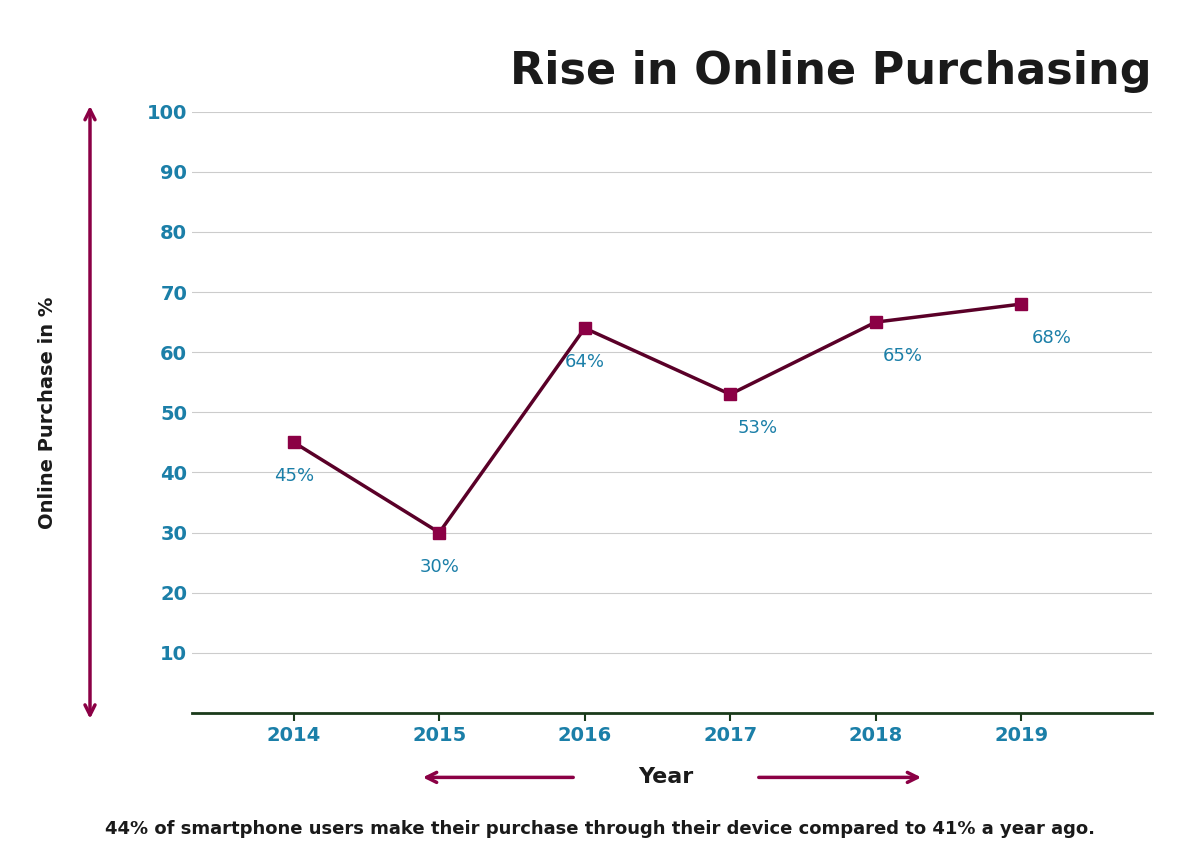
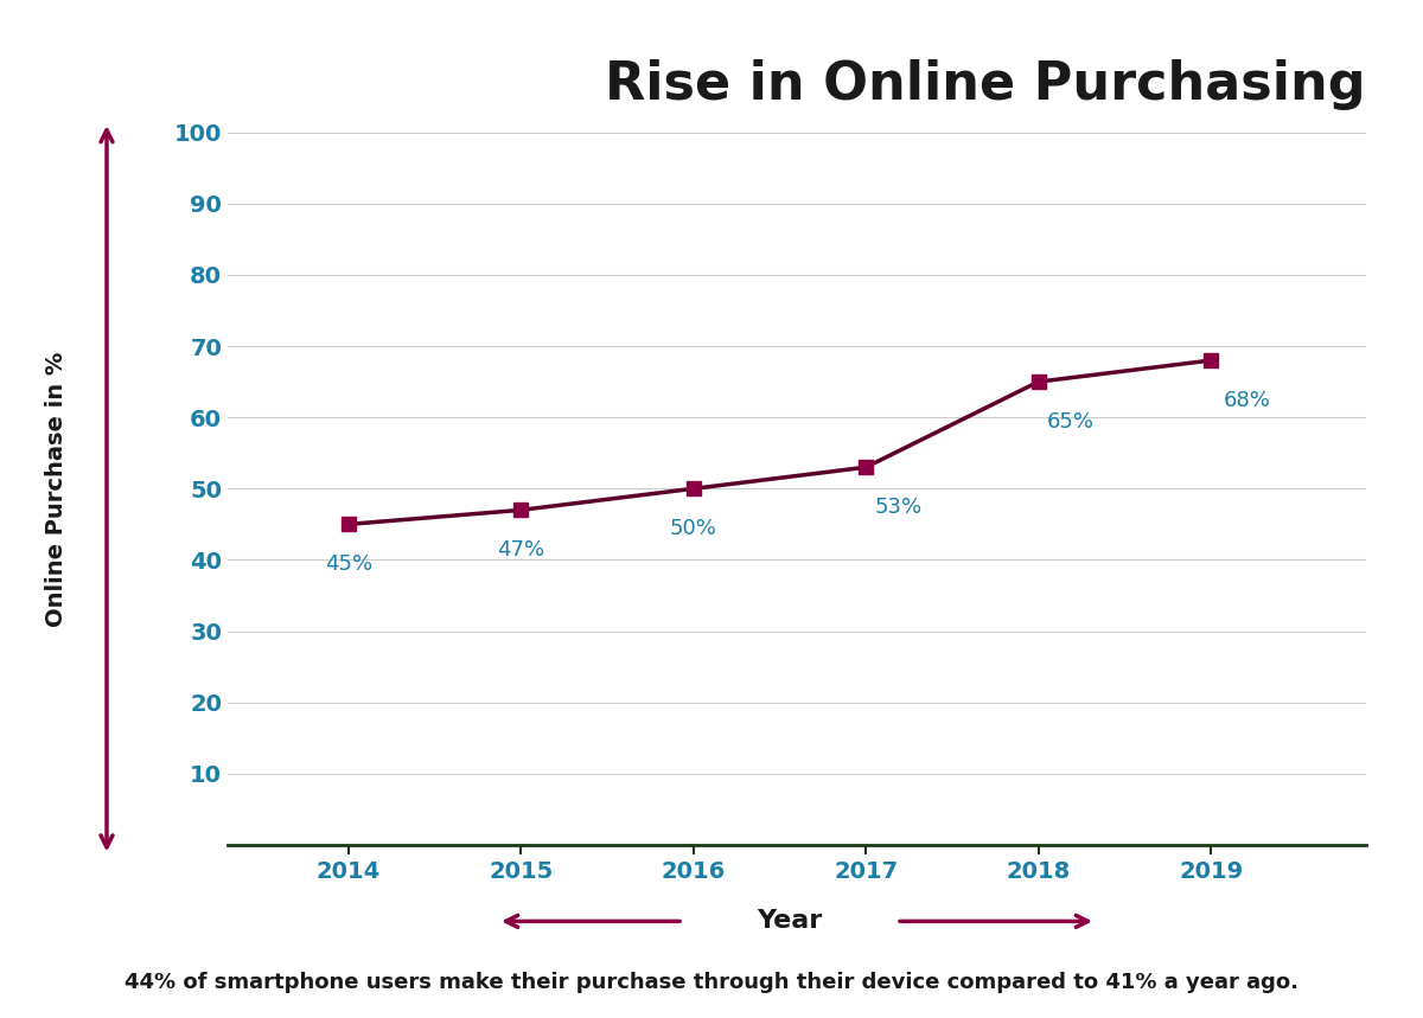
2015: 30% -> 47%
2016: 64% -> 50%
